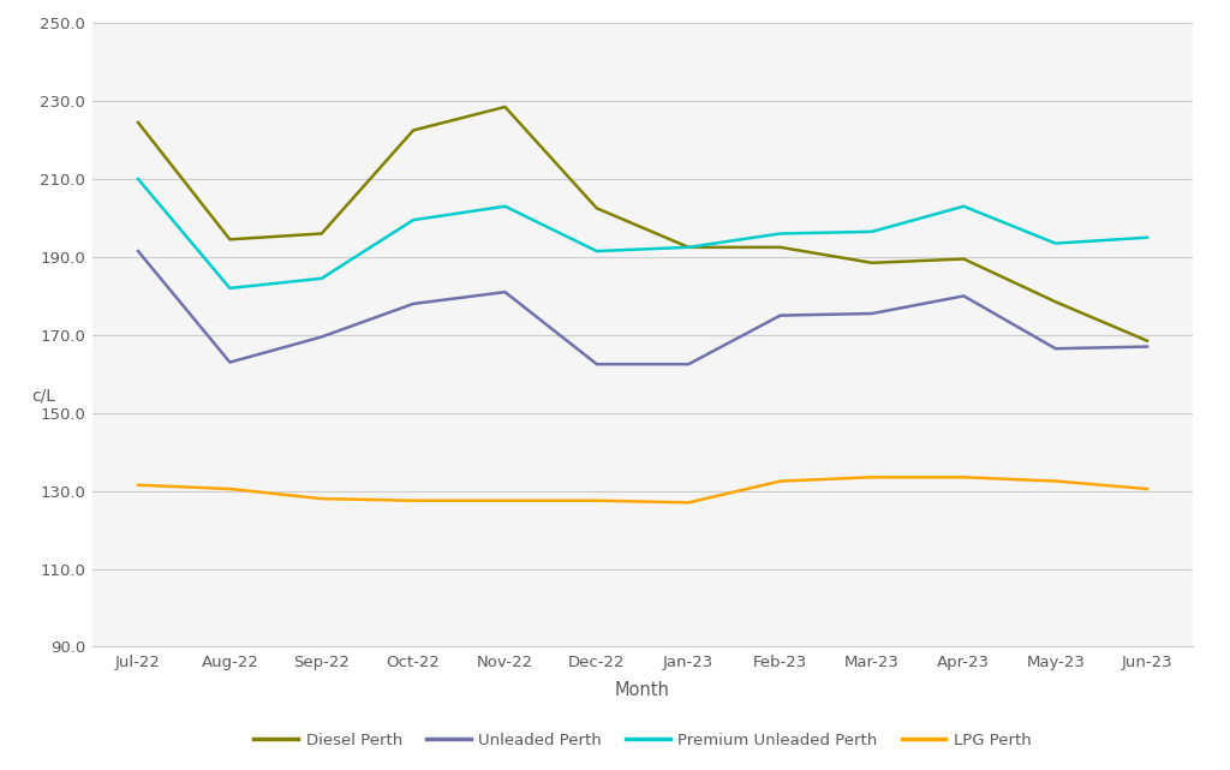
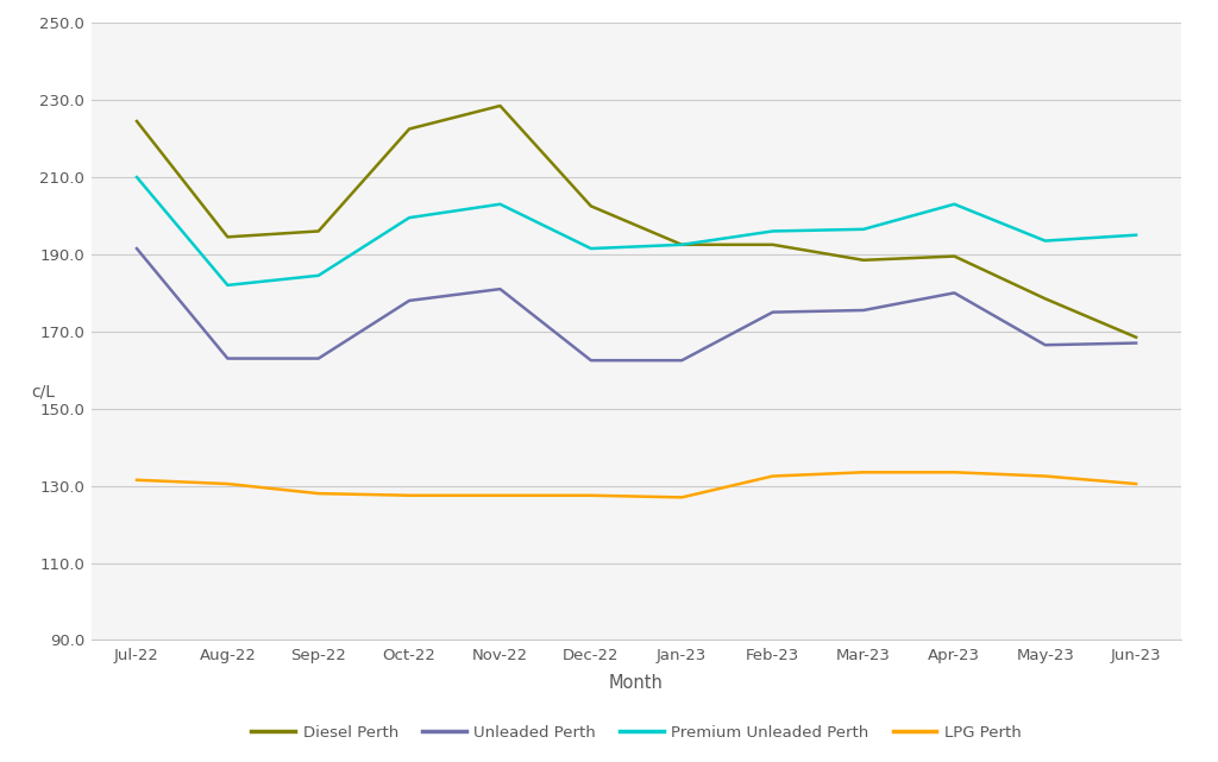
Unleaded Perth/Sep-22: 169.5 -> 163.0
